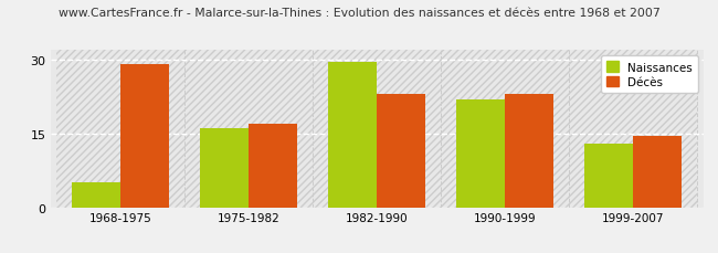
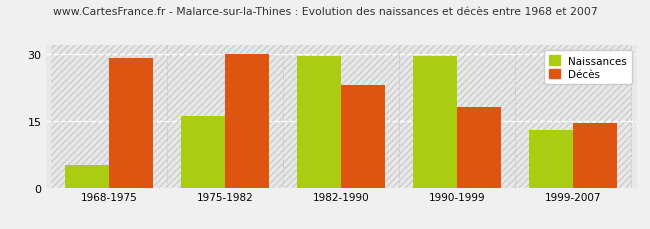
Décès/1975-1982: 17.0 -> 30.0
Naissances/1990-1999: 22.0 -> 29.5
Décès/1990-1999: 23.0 -> 18.0
